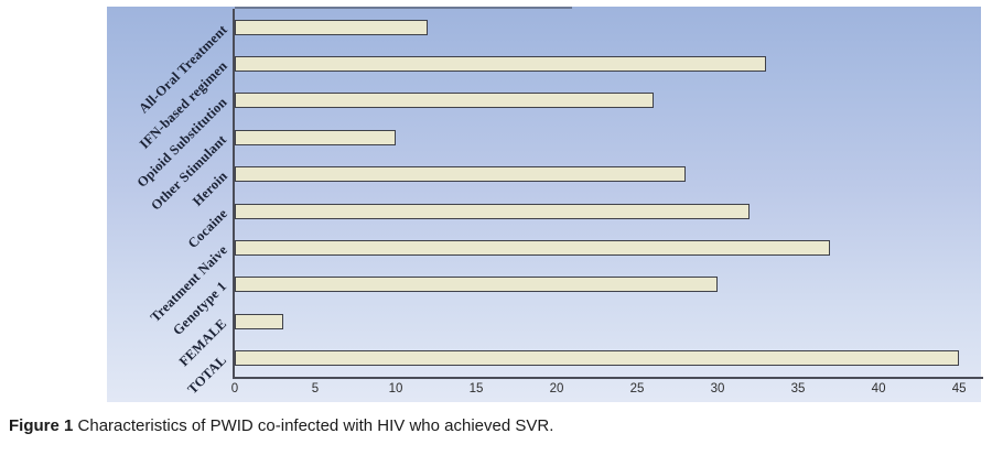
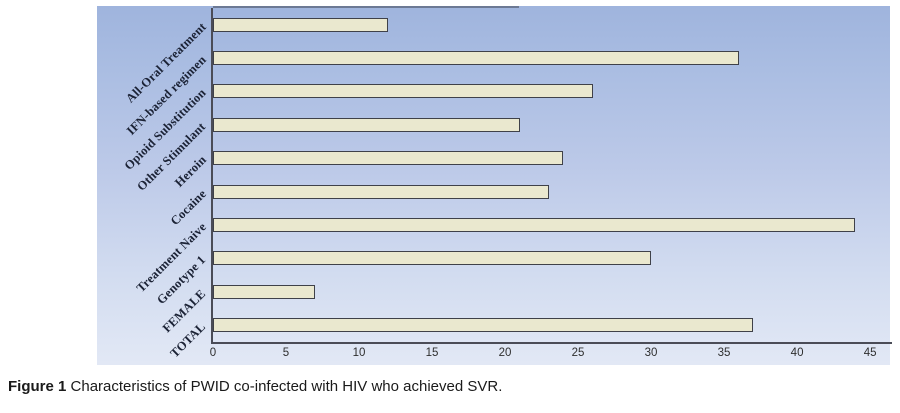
IFN-based regimen: 33 -> 36
Other Stimulant: 10 -> 21
Heroin: 28 -> 24
Cocaine: 32 -> 23
Treatment Naive: 37 -> 44
FEMALE: 3 -> 7
TOTAL: 45 -> 37
